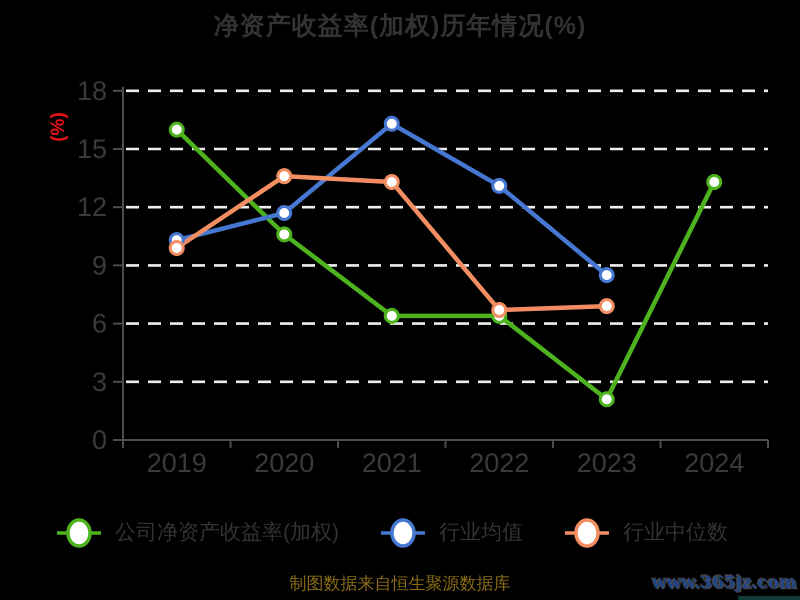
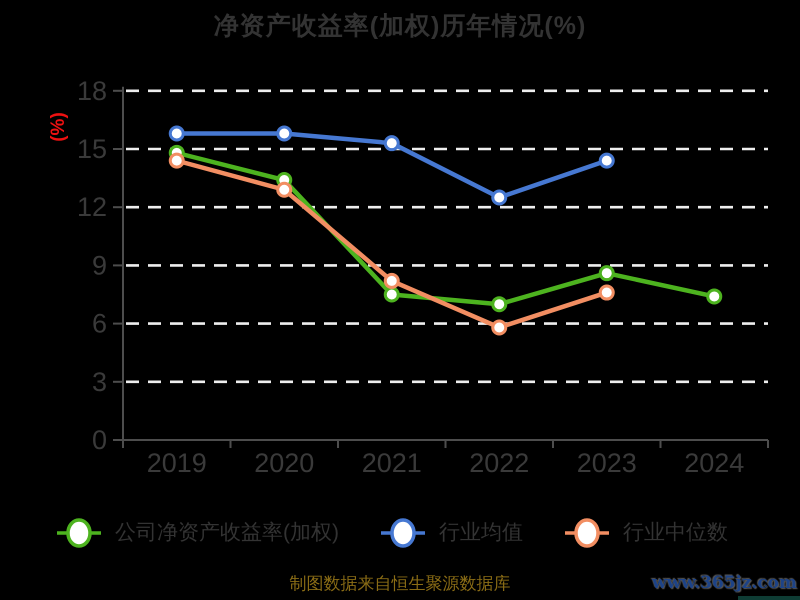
公司净资产收益率(加权)/2019: 16.0 -> 14.8
行业均值/2019: 10.3 -> 15.8
行业中位数/2019: 9.9 -> 14.4
公司净资产收益率(加权)/2020: 10.6 -> 13.4
行业均值/2020: 11.7 -> 15.8
行业中位数/2020: 13.6 -> 12.9
公司净资产收益率(加权)/2021: 6.4 -> 7.5
行业均值/2021: 16.3 -> 15.3
行业中位数/2021: 13.3 -> 8.2
公司净资产收益率(加权)/2022: 6.4 -> 7.0
行业均值/2022: 13.1 -> 12.5
行业中位数/2022: 6.7 -> 5.8
公司净资产收益率(加权)/2023: 2.1 -> 8.6
行业均值/2023: 8.5 -> 14.4
行业中位数/2023: 6.9 -> 7.6
公司净资产收益率(加权)/2024: 13.3 -> 7.4
